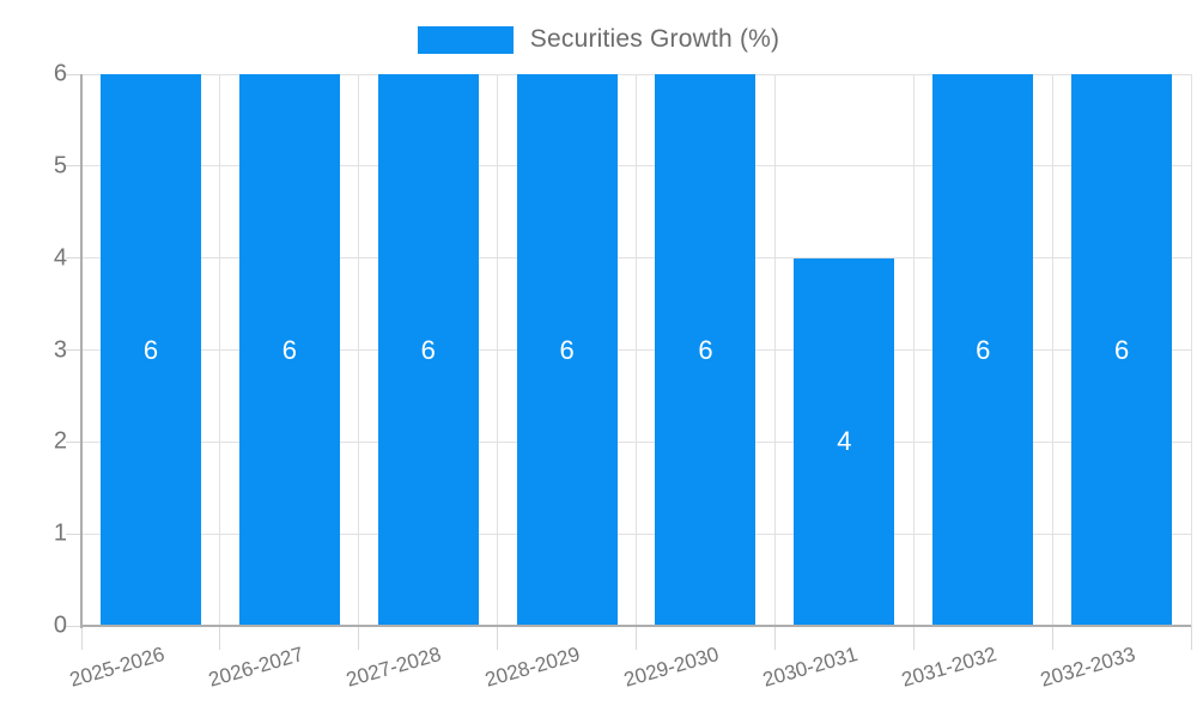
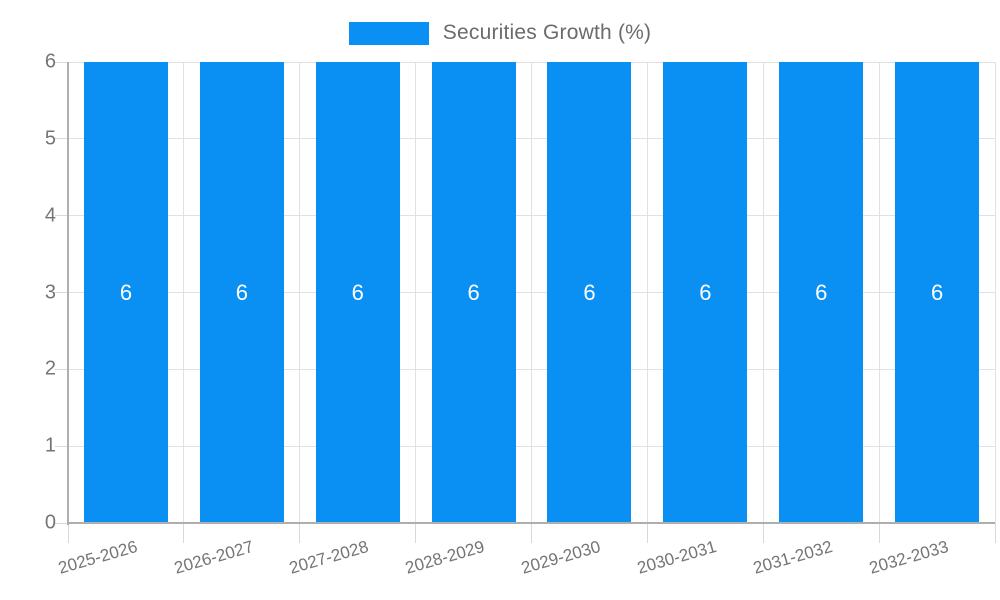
2030-2031: 4 -> 6
